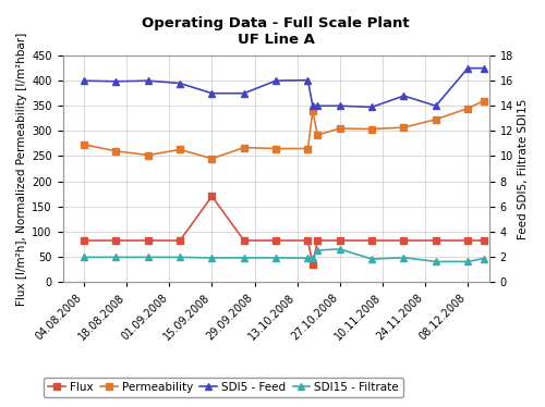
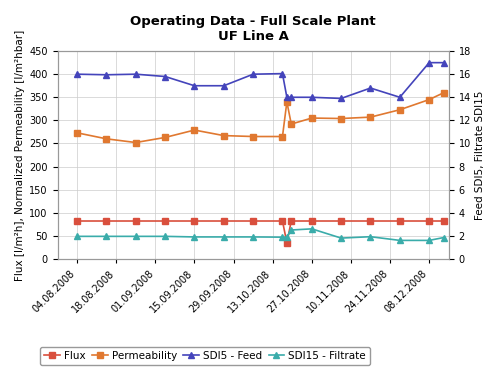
Flux/15.09.2008: 170 -> 82
Permeability/15.09.2008: 245 -> 279
